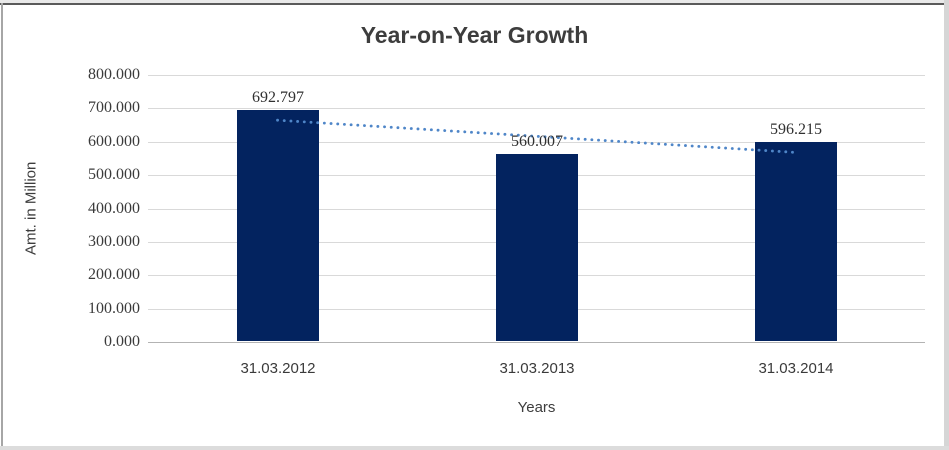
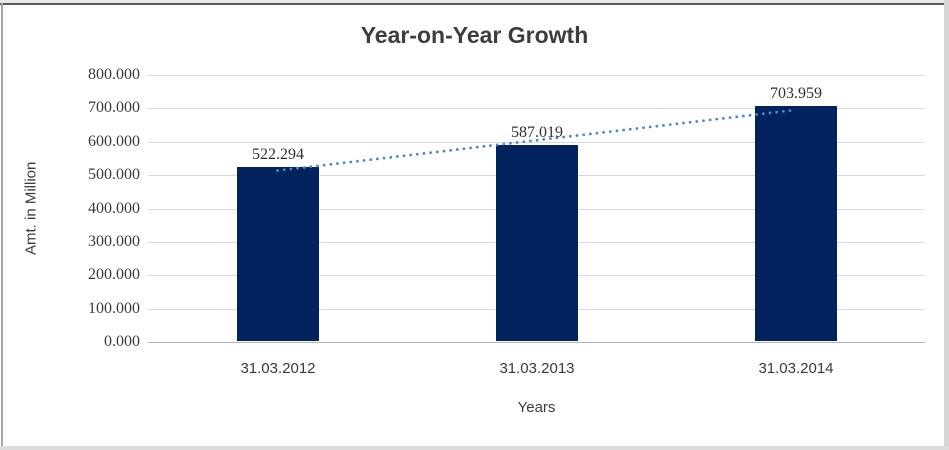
31.03.2012: 692.797 -> 522.294
31.03.2013: 560.007 -> 587.019
31.03.2014: 596.215 -> 703.959
